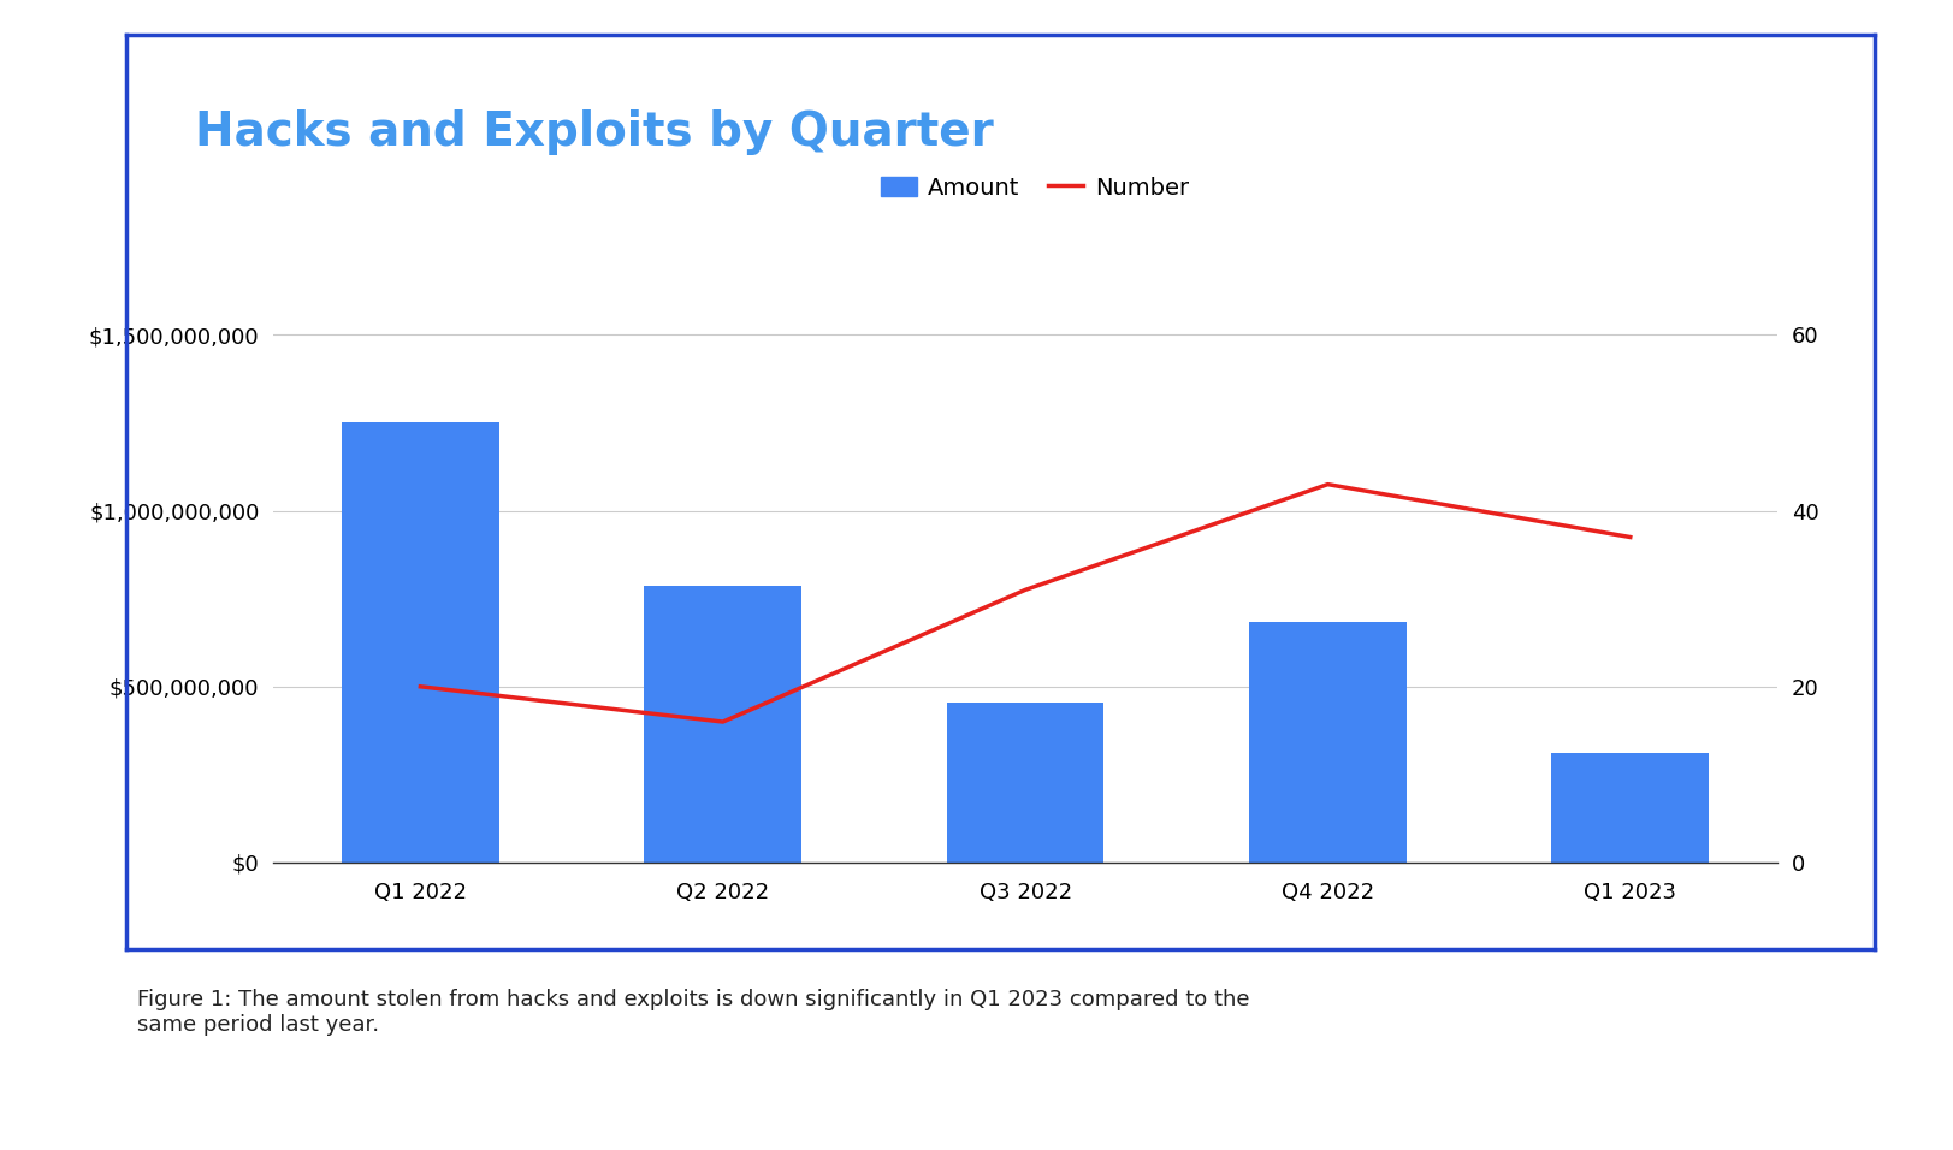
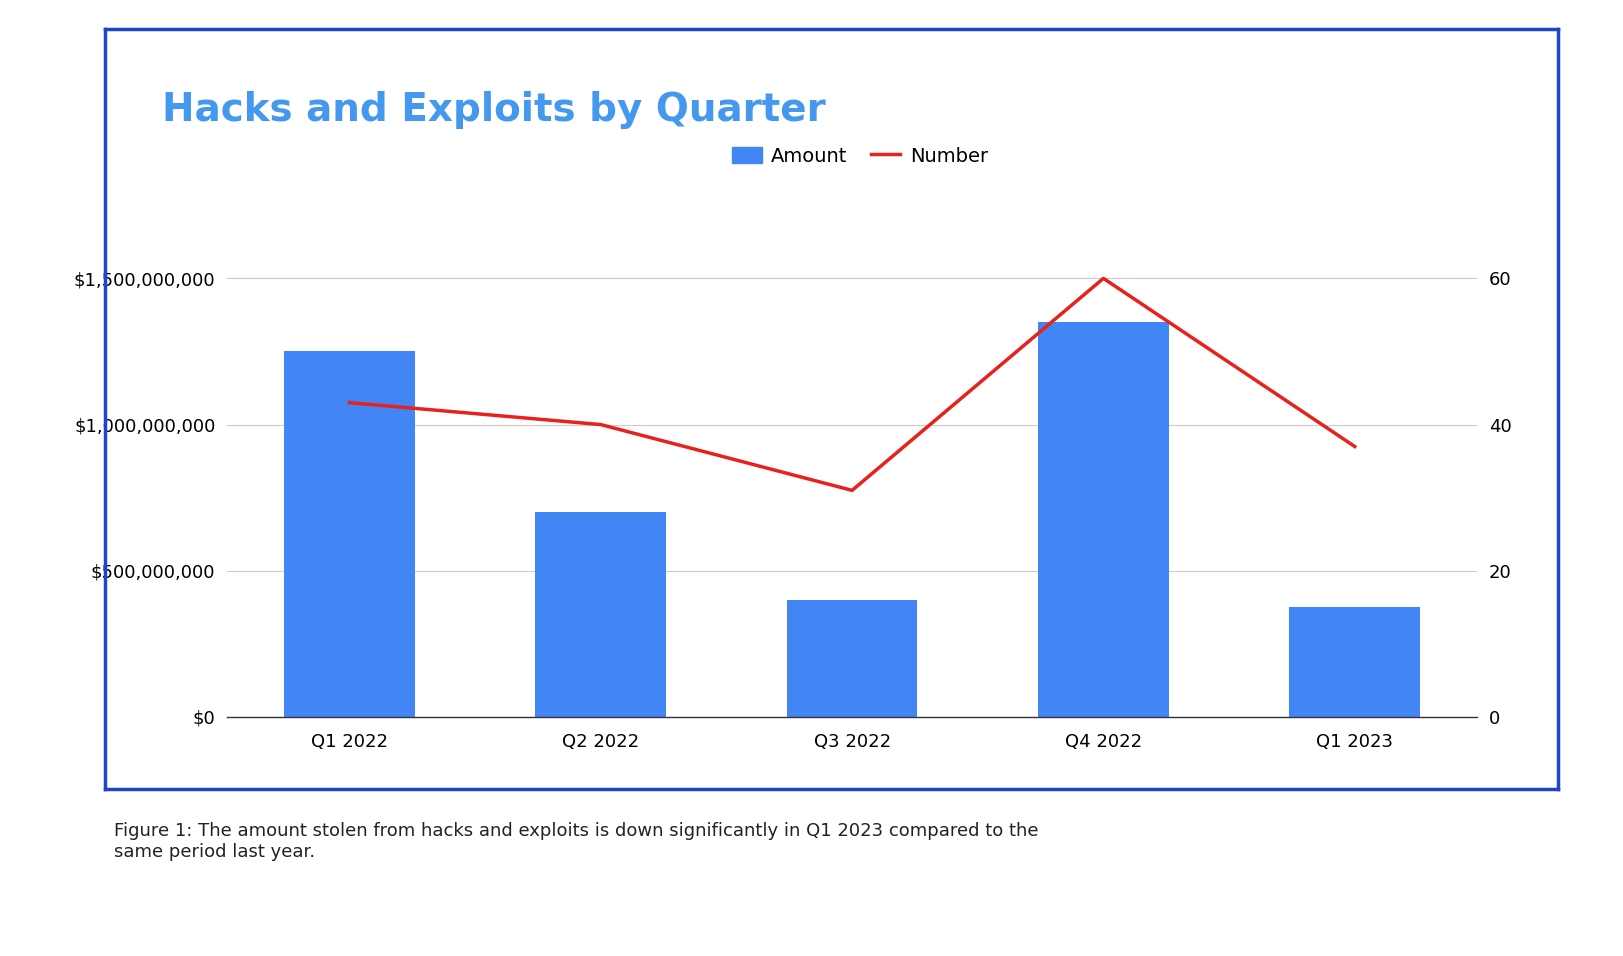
Number/Q1 2022: 20 -> 43
Amount/Q2 2022: $785,000,000 -> $700,000,000
Number/Q2 2022: 16 -> 40
Amount/Q3 2022: $455,000,000 -> $400,000,000
Amount/Q4 2022: $685,000,000 -> $1,350,000,000
Number/Q4 2022: 43 -> 60
Amount/Q1 2023: $310,000,000 -> $375,000,000
